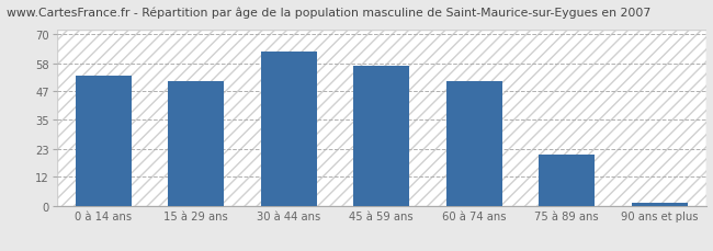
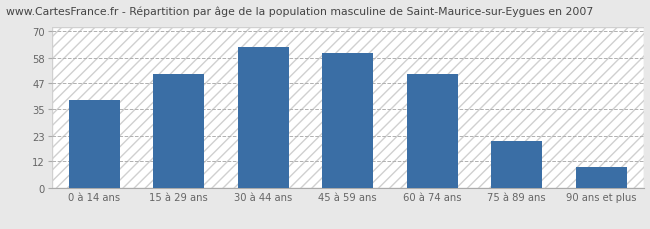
0 à 14 ans: 53 -> 39
45 à 59 ans: 57 -> 60
90 ans et plus: 1 -> 9
